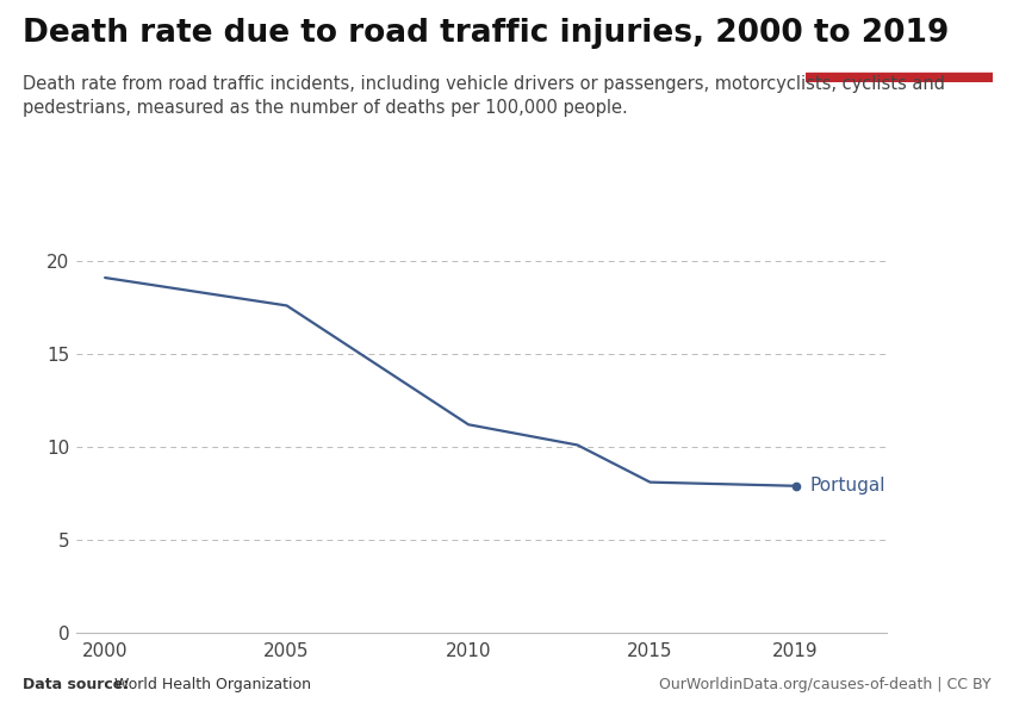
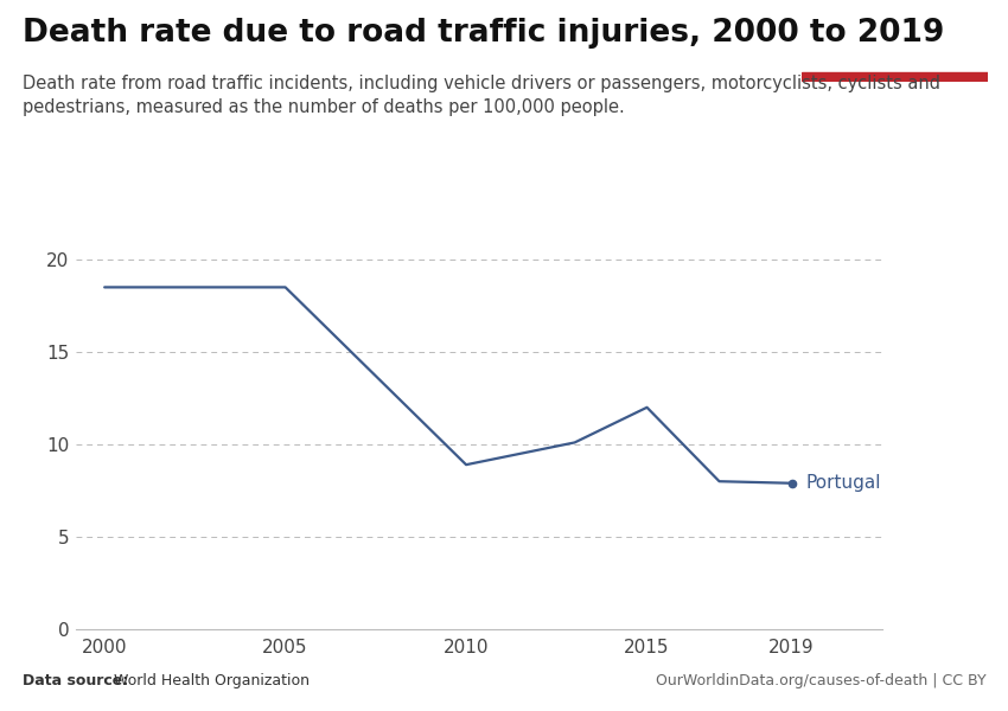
2000: 19.1 -> 18.5
2005: 17.6 -> 18.5
2010: 11.2 -> 8.9
2015: 8.1 -> 12.0
